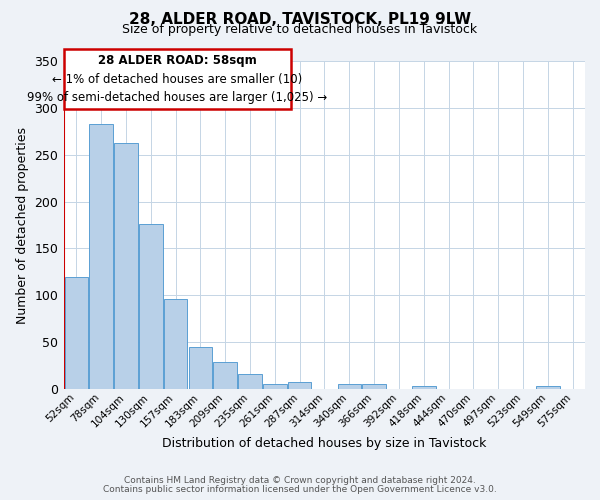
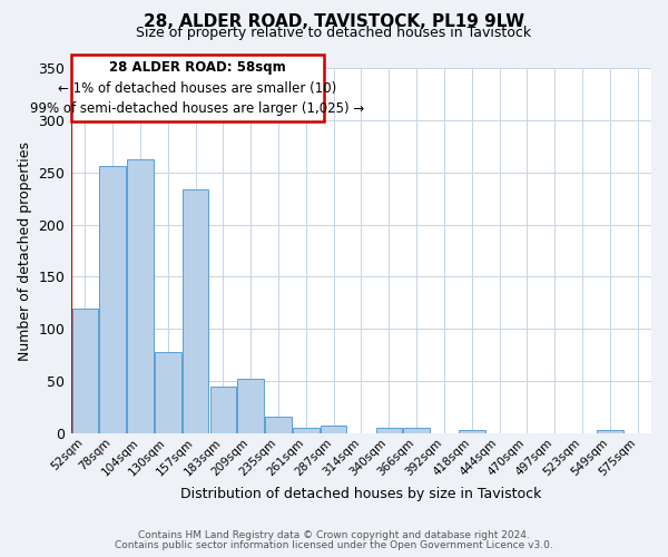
78sqm: 283 -> 256
130sqm: 176 -> 78
157sqm: 96 -> 234
209sqm: 29 -> 52
